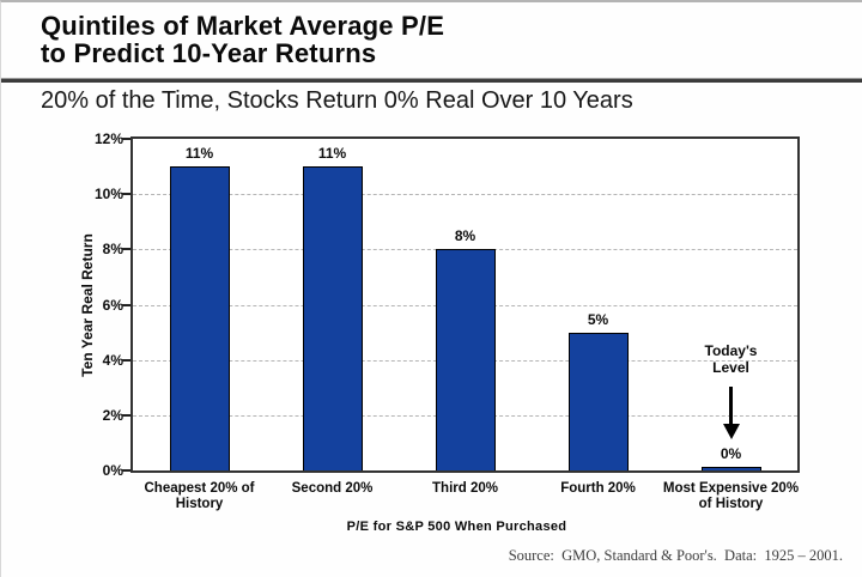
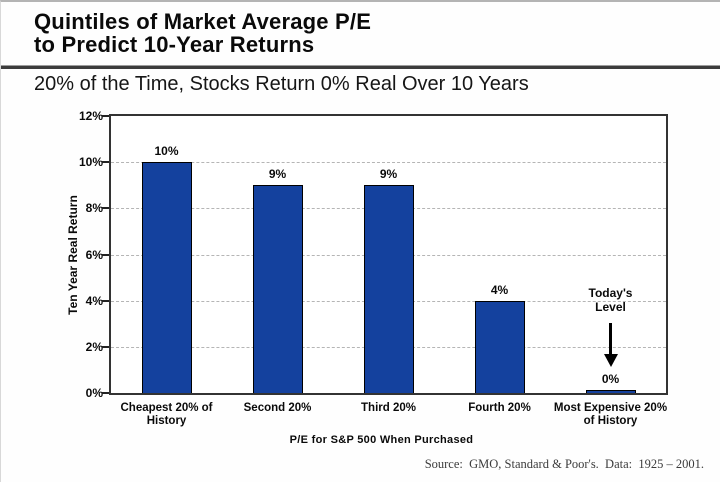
Cheapest 20% of History: 11% -> 10%
Second 20%: 11% -> 9%
Third 20%: 8% -> 9%
Fourth 20%: 5% -> 4%
